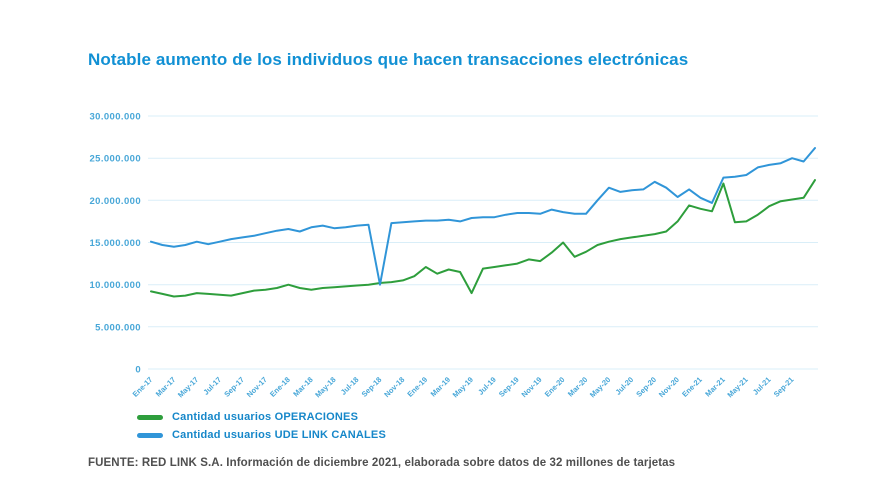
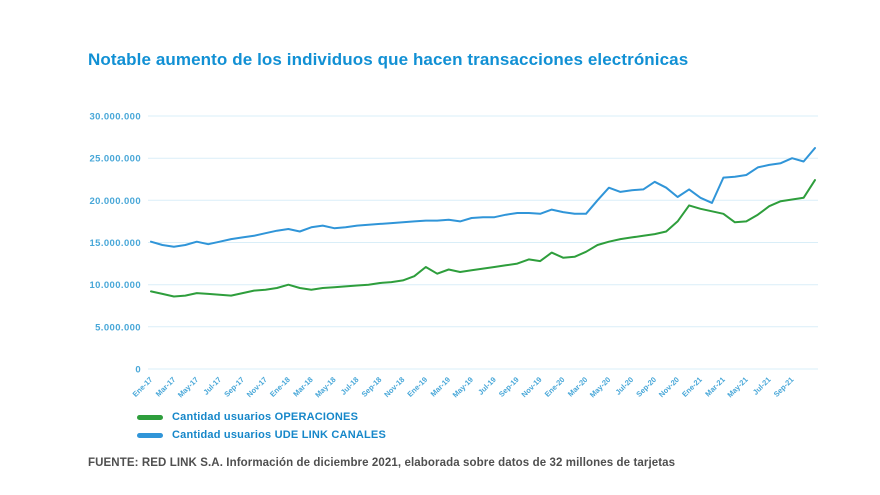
Cantidad usuarios UDE LINK CANALES/Sep-18: 10000000 -> 17000000
Cantidad usuarios OPERACIONES/May-19: 9000000 -> 12000000
Cantidad usuarios OPERACIONES/Ene-20: 15000000 -> 13000000
Cantidad usuarios OPERACIONES/Mar-21: 22000000 -> 18000000
